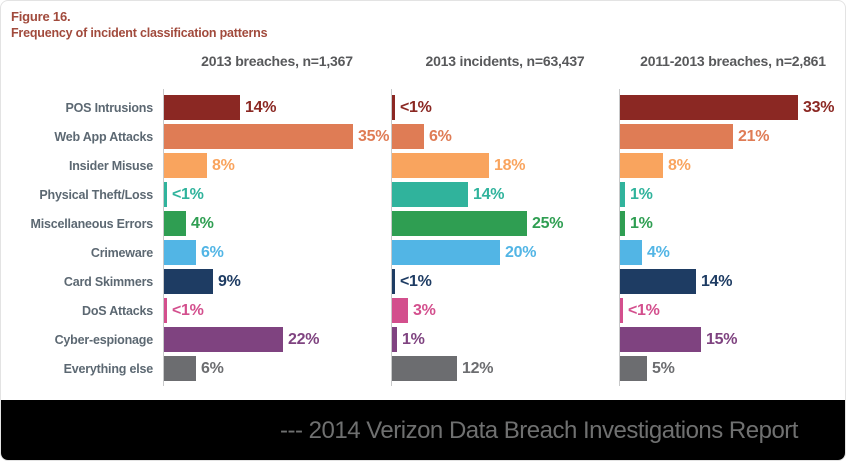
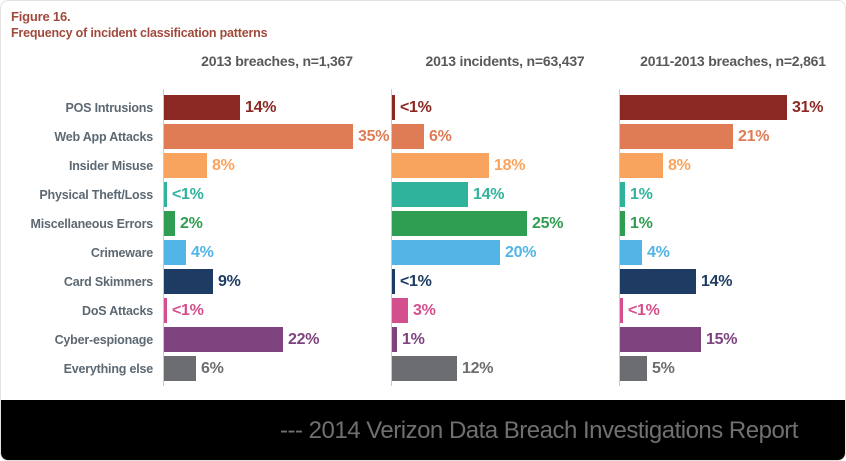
2011-2013 breaches, n=2,861/POS Intrusions: 33% -> 31%
2013 breaches, n=1,367/Miscellaneous Errors: 4% -> 2%
2013 breaches, n=1,367/Crimeware: 6% -> 4%
